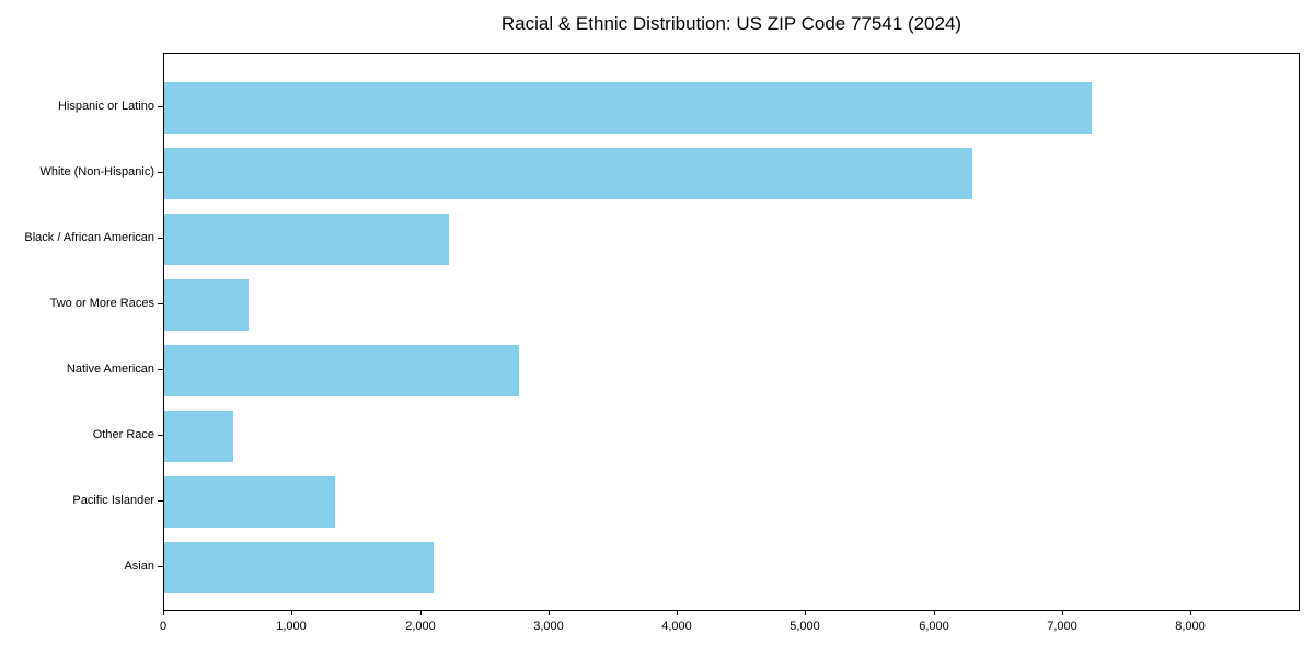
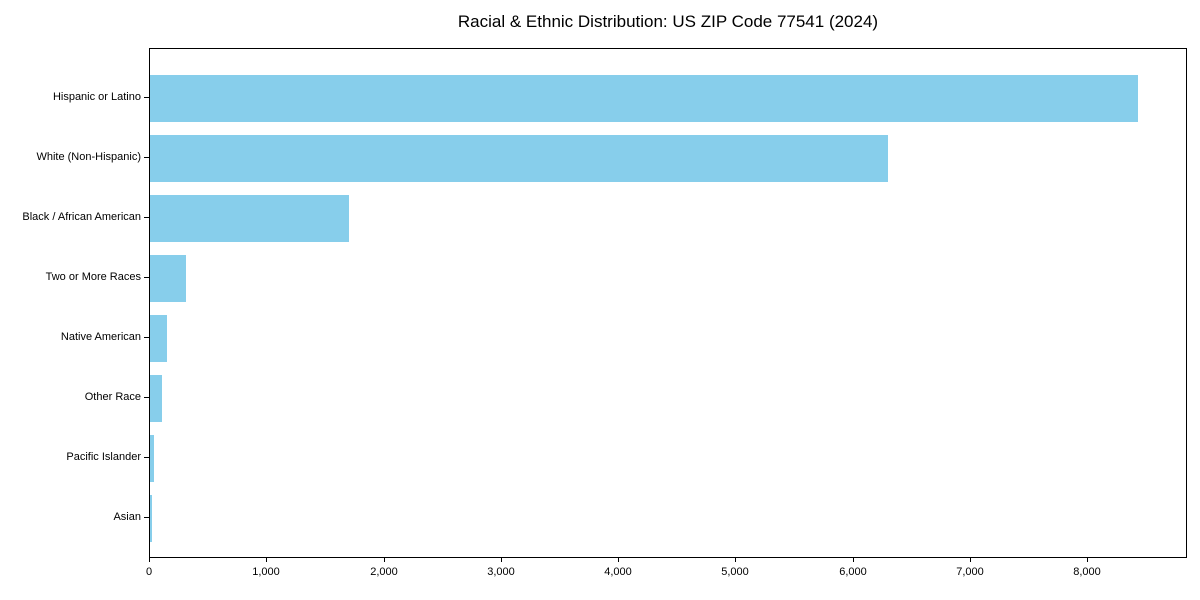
Hispanic or Latino: 7220 -> 8420
Black / African American: 2220 -> 1700
Two or More Races: 660 -> 310
Native American: 2760 -> 140
Other Race: 540 -> 100
Pacific Islander: 1330 -> 40
Asian: 2100 -> 20
